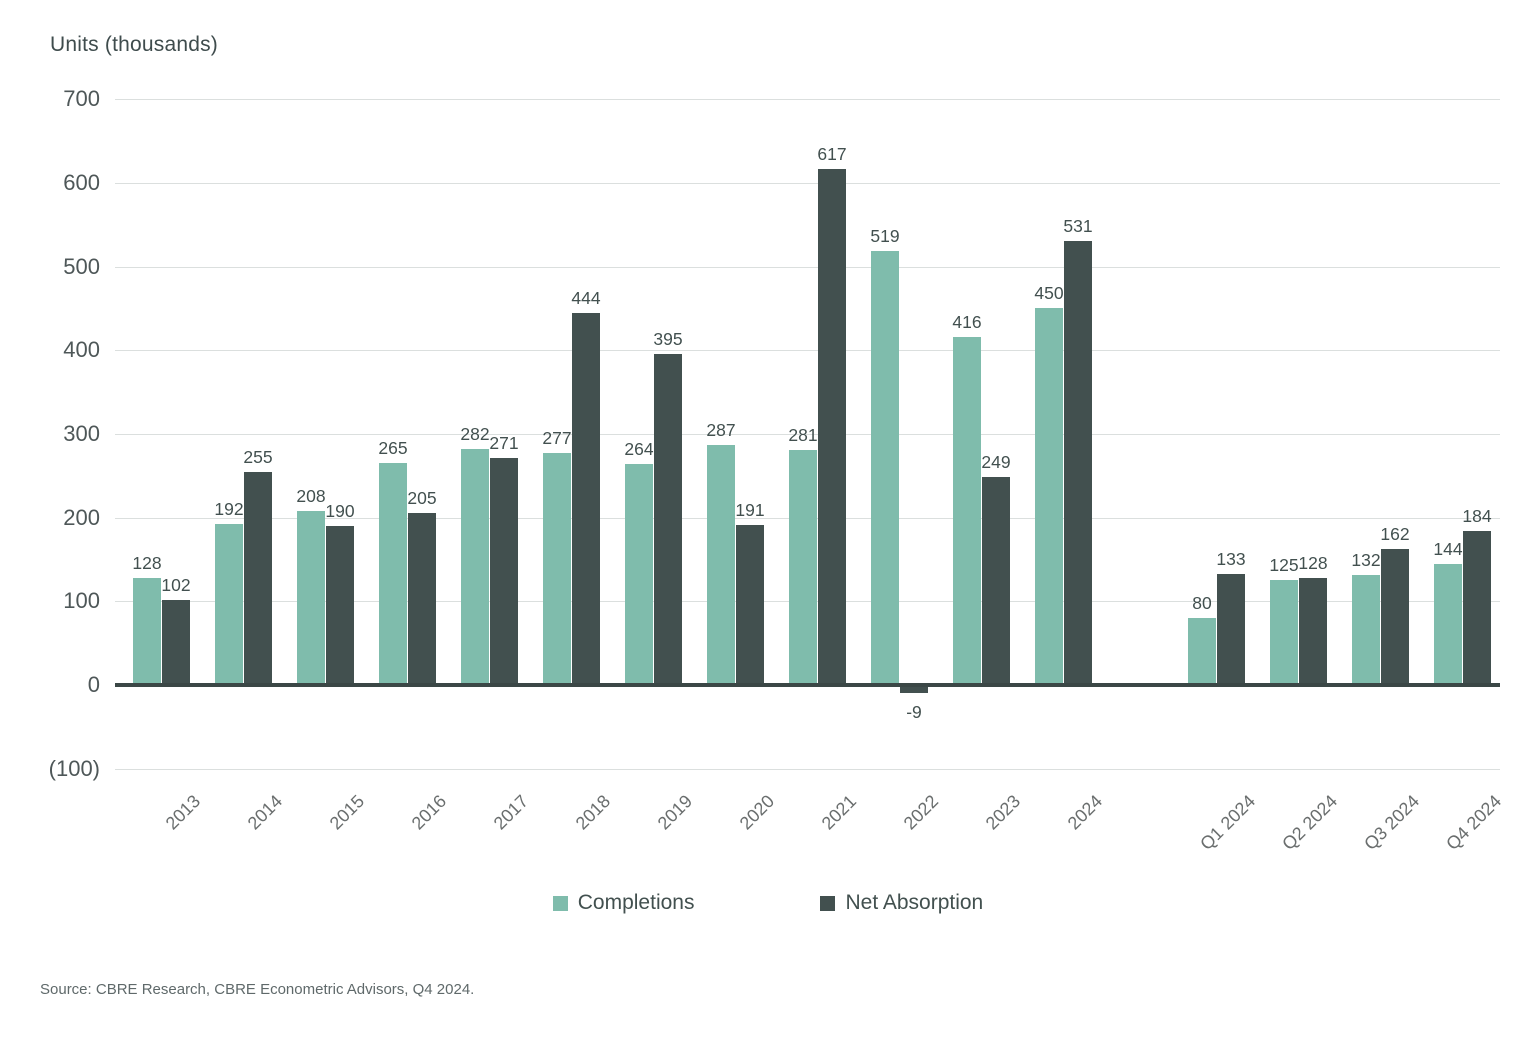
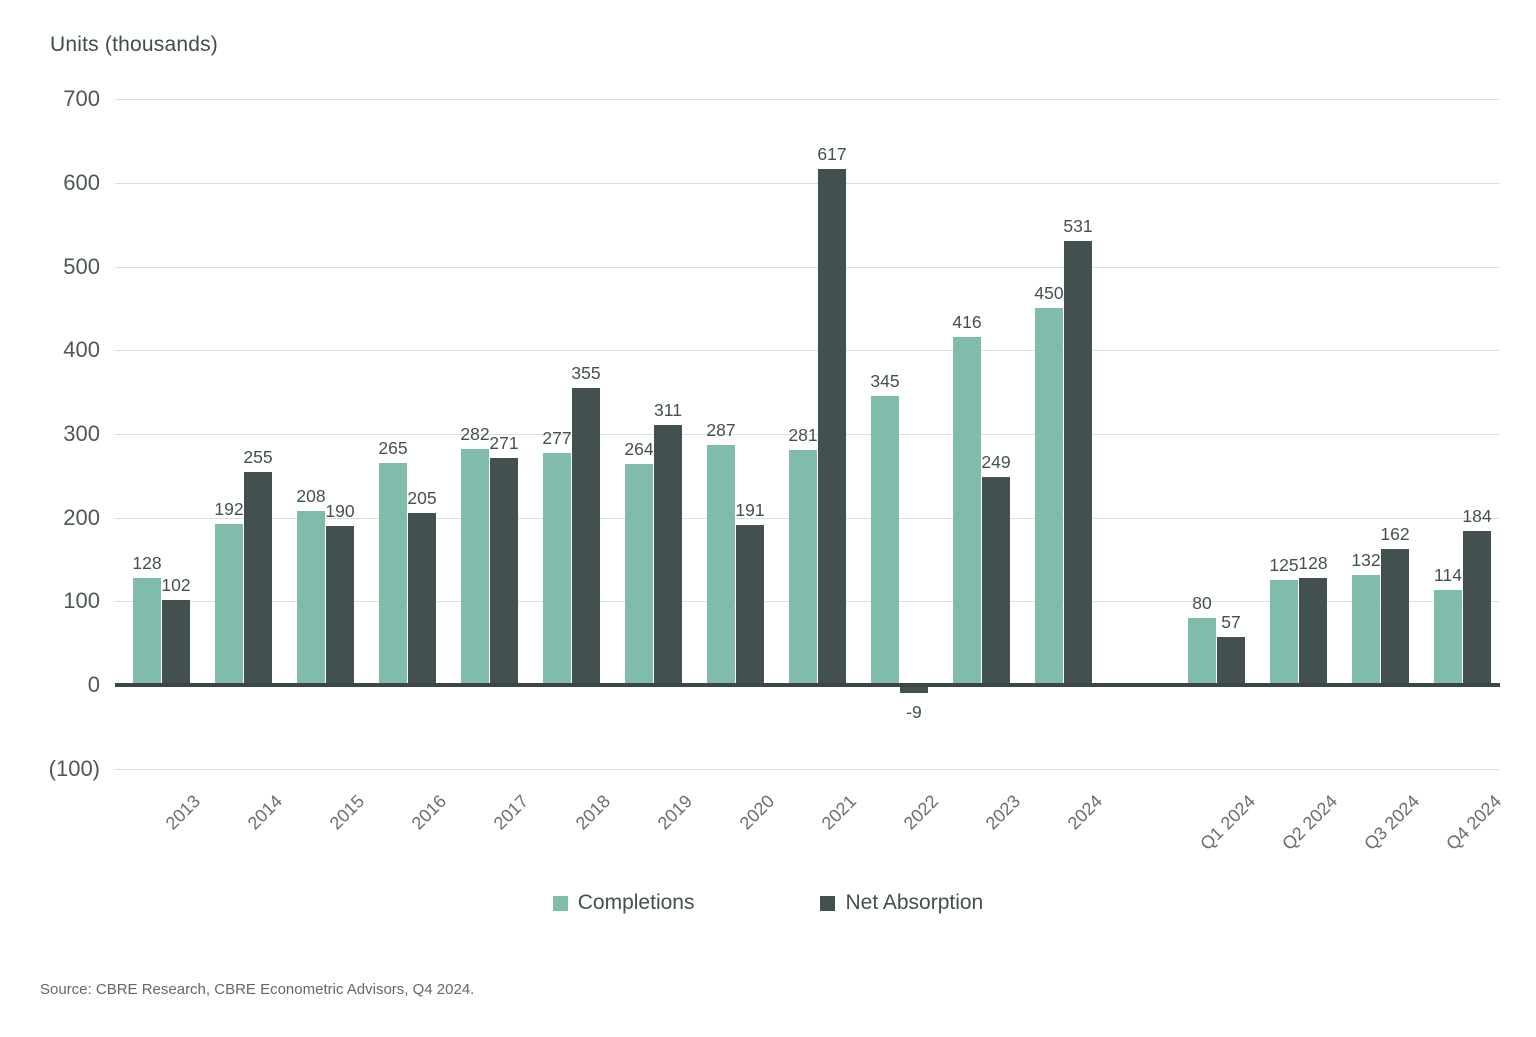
Net Absorption/2018: 444 -> 355
Net Absorption/2019: 395 -> 311
Completions/2022: 519 -> 345
Net Absorption/Q1 2024: 133 -> 57
Completions/Q4 2024: 144 -> 114
